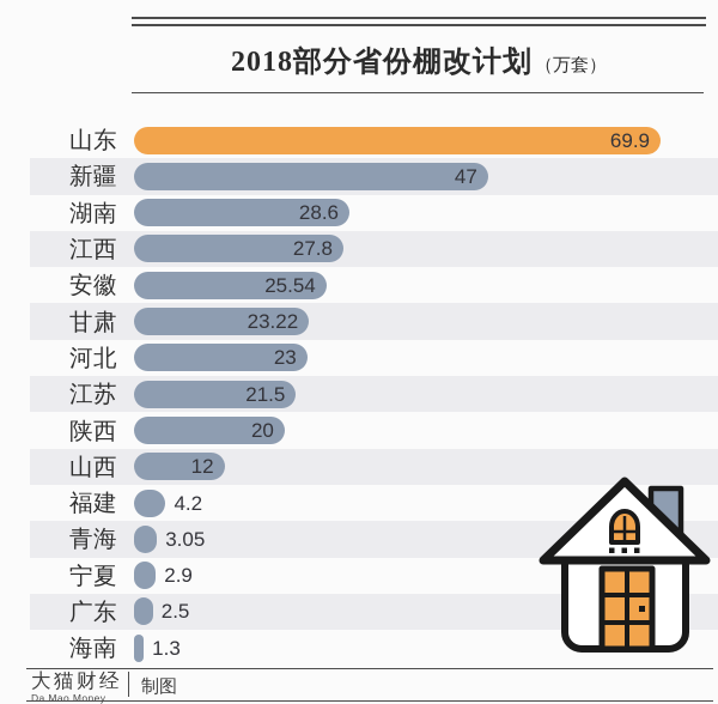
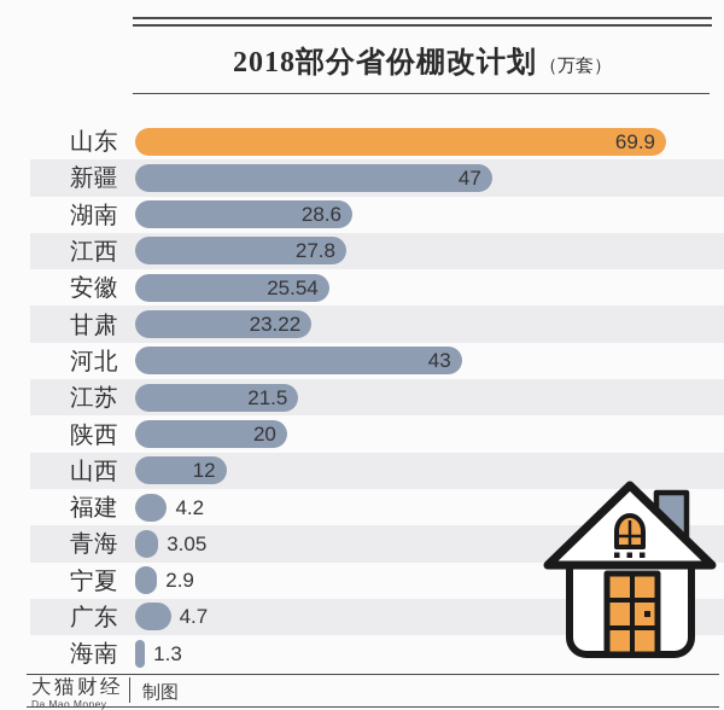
河北: 23 -> 43
广东: 2.5 -> 4.7
